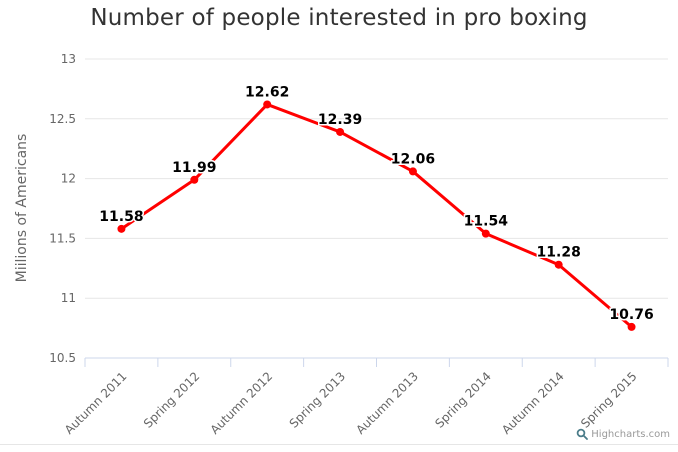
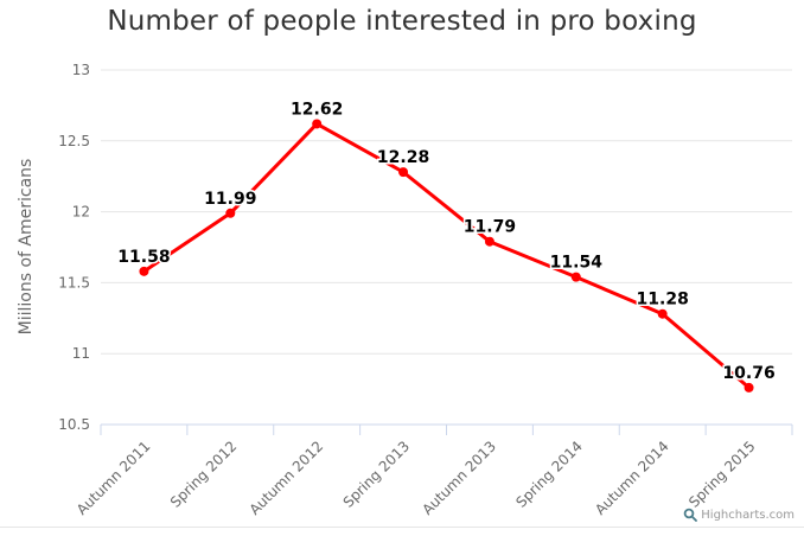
Spring 2013: 12.39 -> 12.28
Autumn 2013: 12.06 -> 11.79
